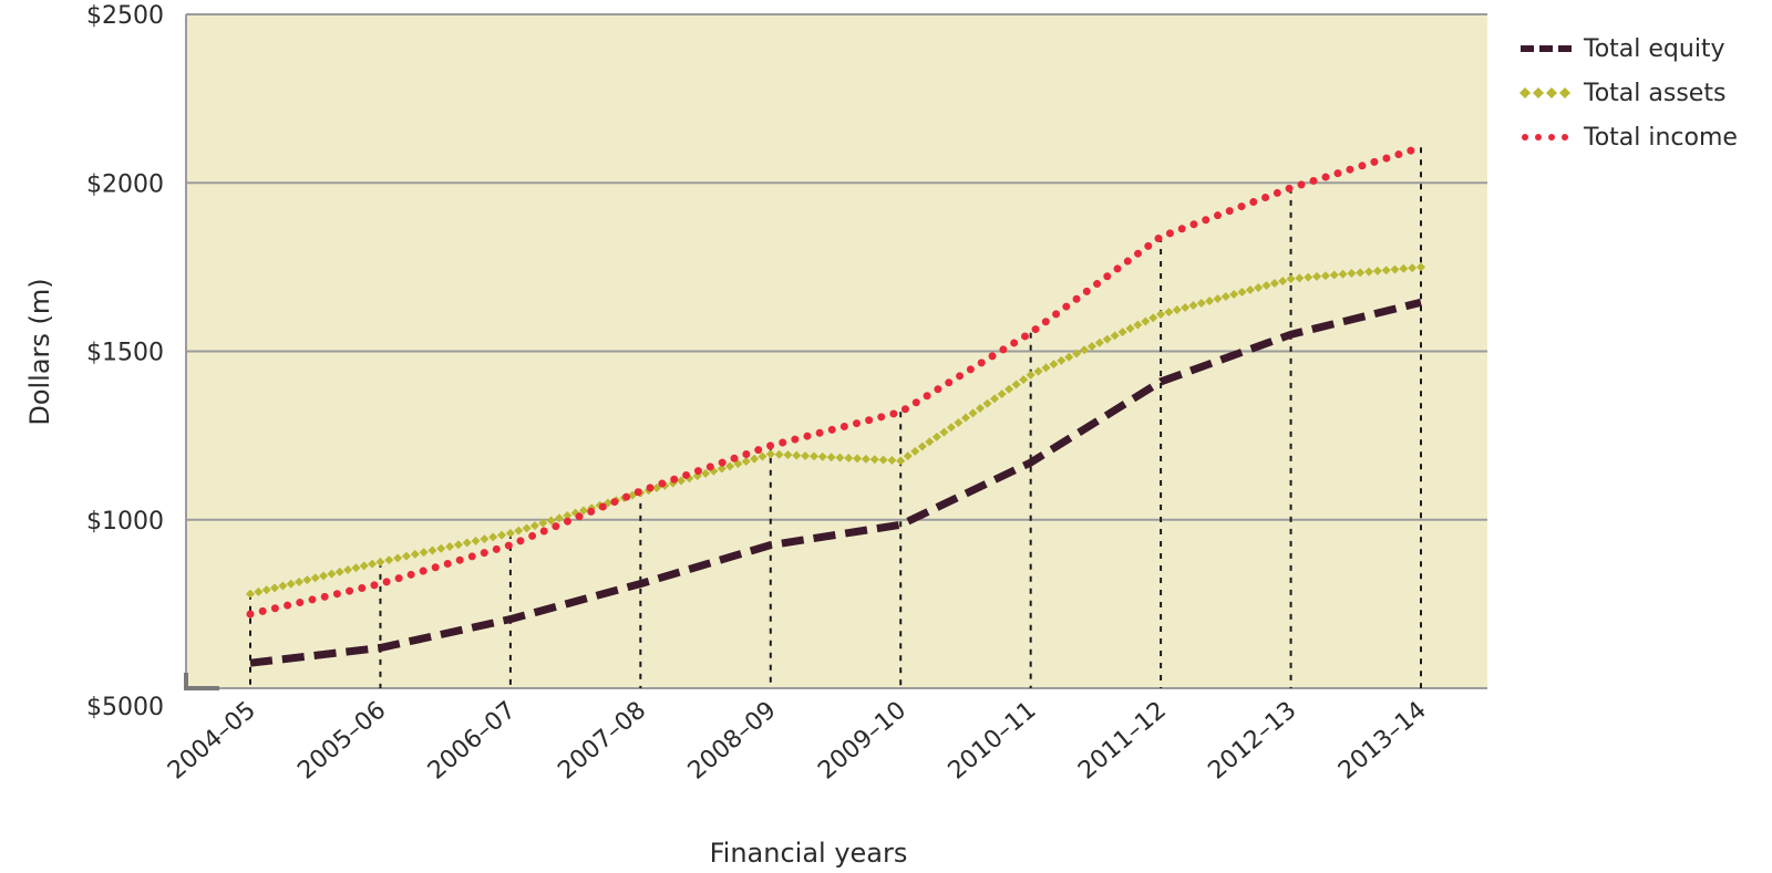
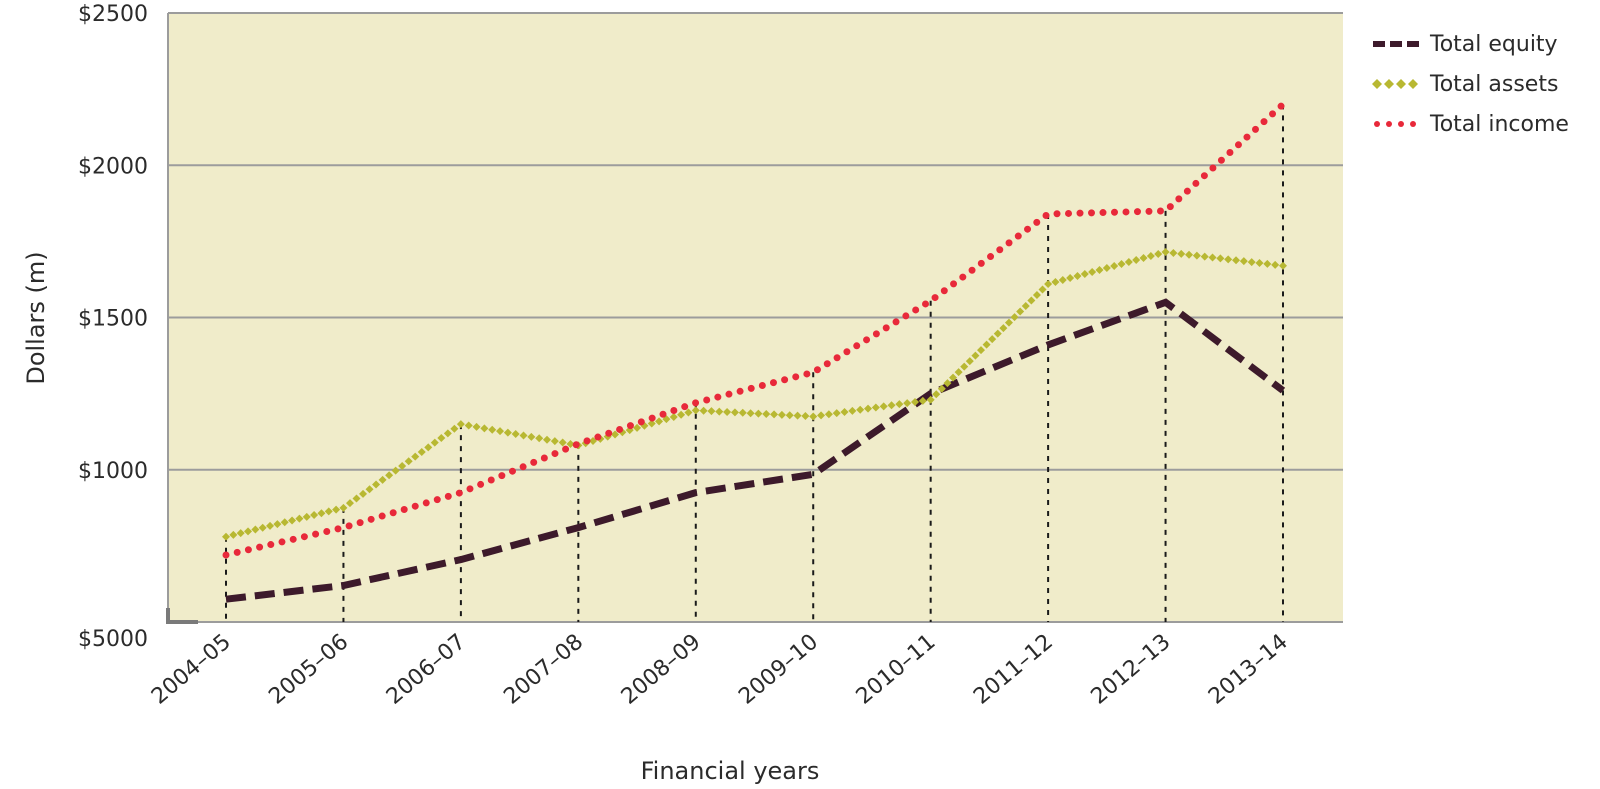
Total assets/2006–07: $960 -> $1150
Total equity/2010–11: $1170 -> $1250
Total assets/2010–11: $1430 -> $1230
Total income/2012–13: $1980 -> $1850
Total equity/2013–14: $1640 -> $1260
Total assets/2013–14: $1750 -> $1670
Total income/2013–14: $2100 -> $2200
